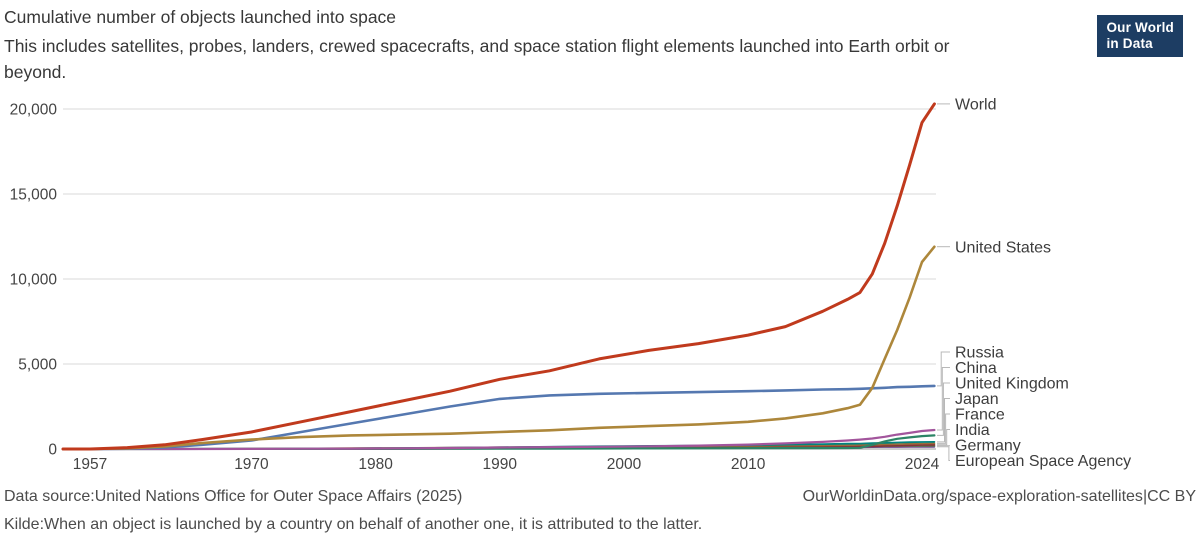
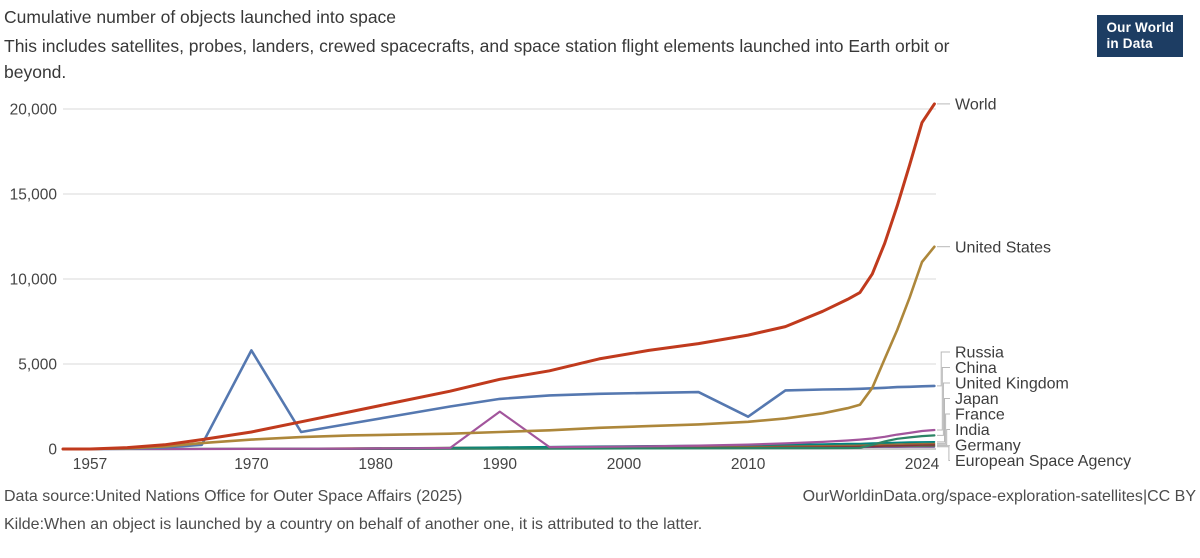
Russia/1970: 500 -> 5800
China/1990: 100 -> 2200
Russia/2010: 3400 -> 1900
